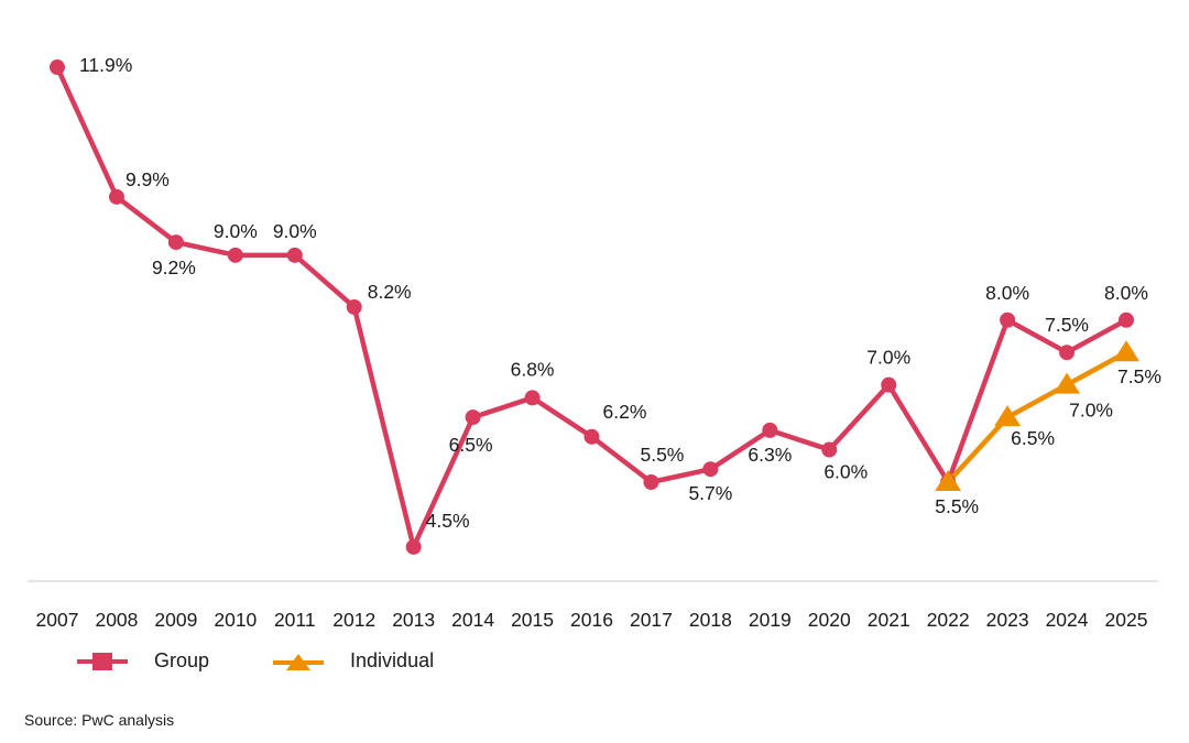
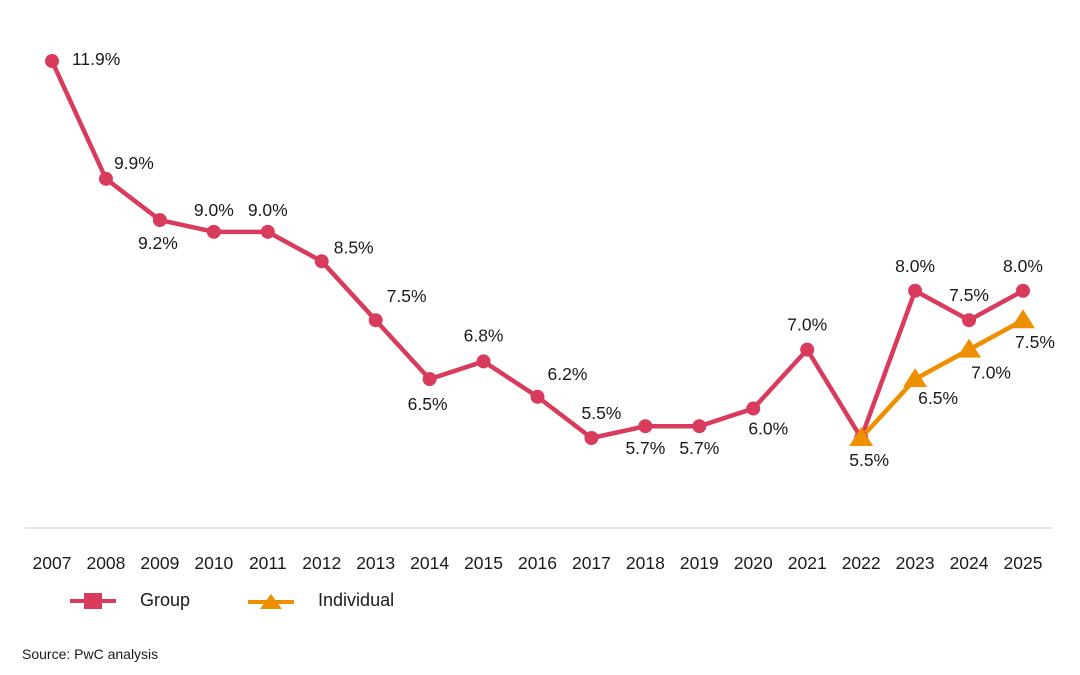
Group/2012: 8.2% -> 8.5%
Group/2013: 4.5% -> 7.5%
Group/2019: 6.3% -> 5.7%
